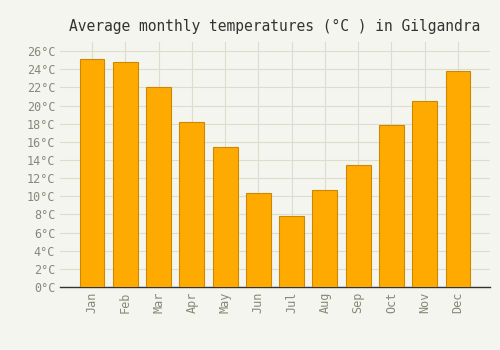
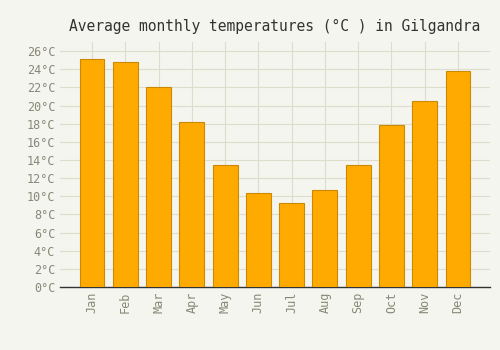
May: 15.4°C -> 13.4°C
Jul: 7.8°C -> 9.3°C
